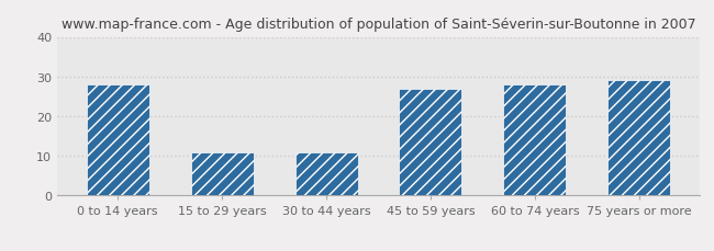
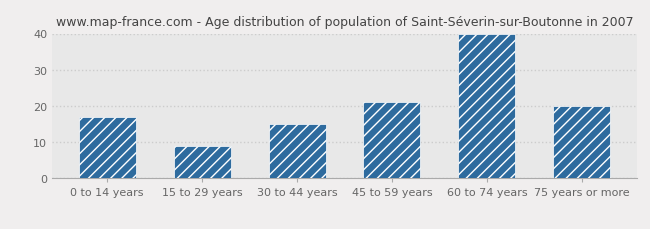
0 to 14 years: 28 -> 17
15 to 29 years: 11 -> 9
30 to 44 years: 11 -> 15
45 to 59 years: 27 -> 21
60 to 74 years: 28 -> 40
75 years or more: 29 -> 20
